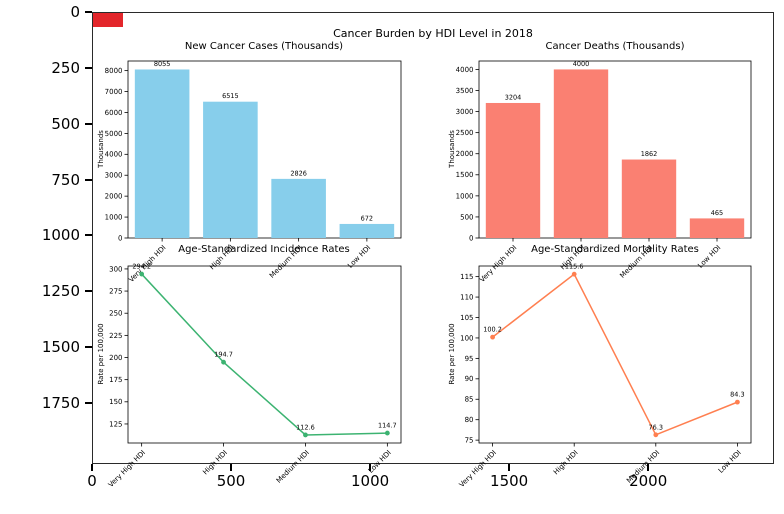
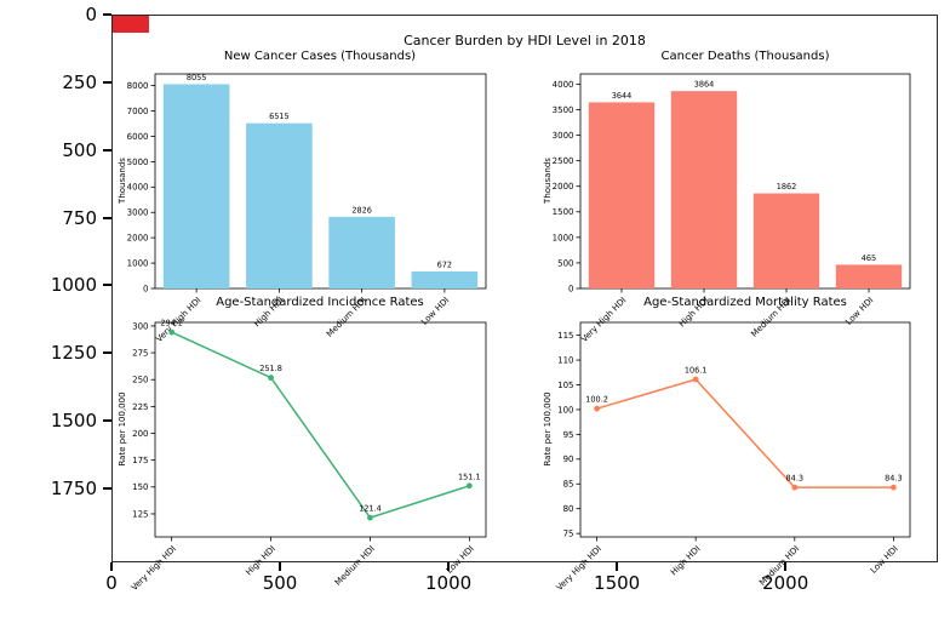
Cancer Deaths (Thousands)/Very High HDI: 3204 -> 3644
Cancer Deaths (Thousands)/High HDI: 4000 -> 3864
Age-Standardized Incidence Rates/High HDI: 194.7 -> 251.8
Age-Standardized Incidence Rates/Medium HDI: 112.6 -> 121.4
Age-Standardized Incidence Rates/Low HDI: 114.7 -> 151.1
Age-Standardized Mortality Rates/High HDI: 115.6 -> 106.1
Age-Standardized Mortality Rates/Medium HDI: 76.3 -> 84.3
